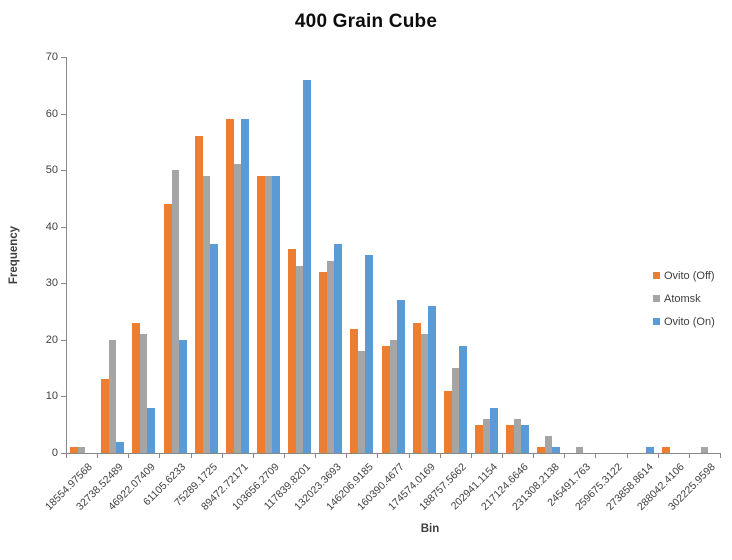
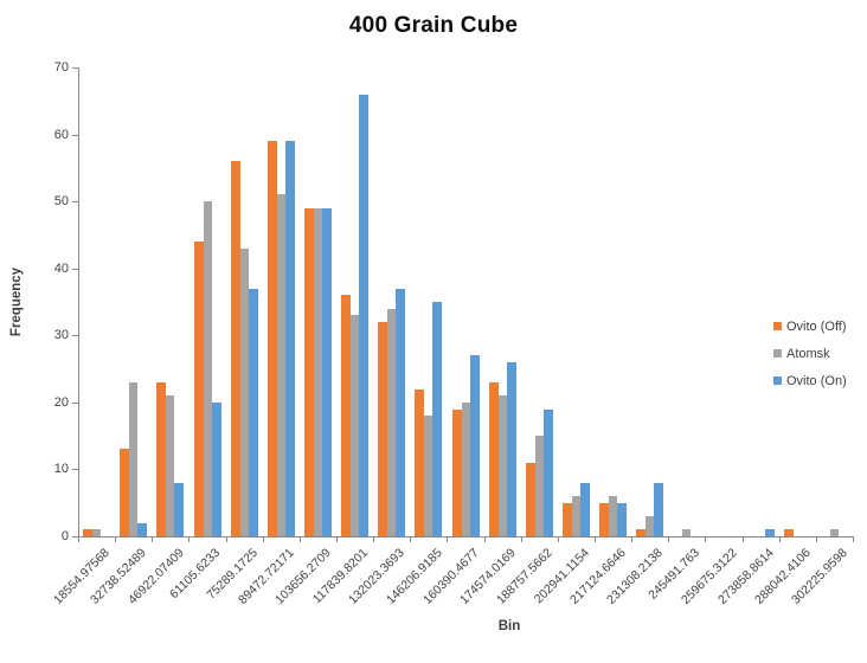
Atomsk/32738.52489: 20 -> 23
Atomsk/75289.1725: 49 -> 43
Ovito (On)/231308.2138: 1 -> 8
